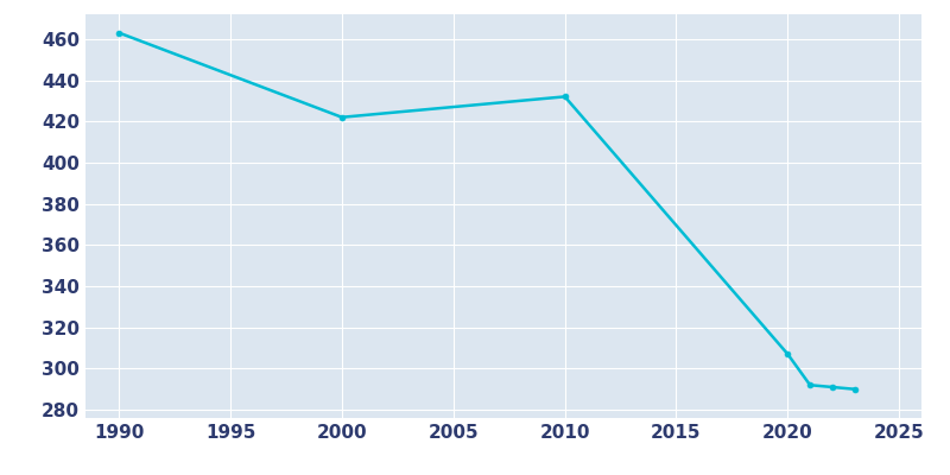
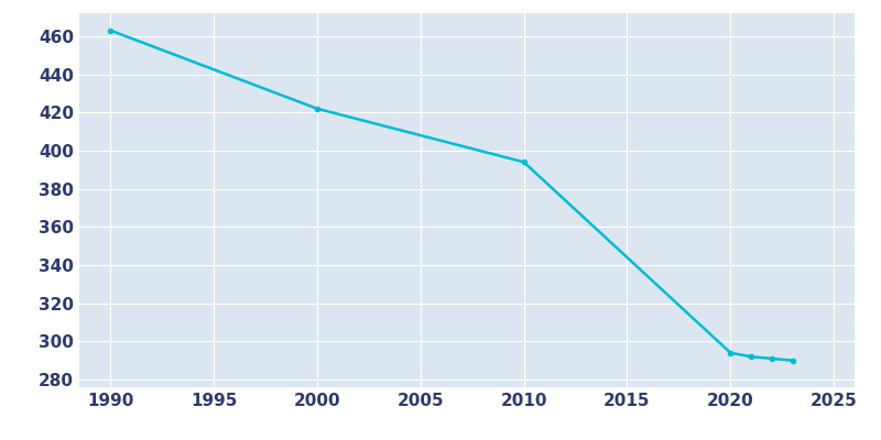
2010: 432 -> 394
2020: 307 -> 294
